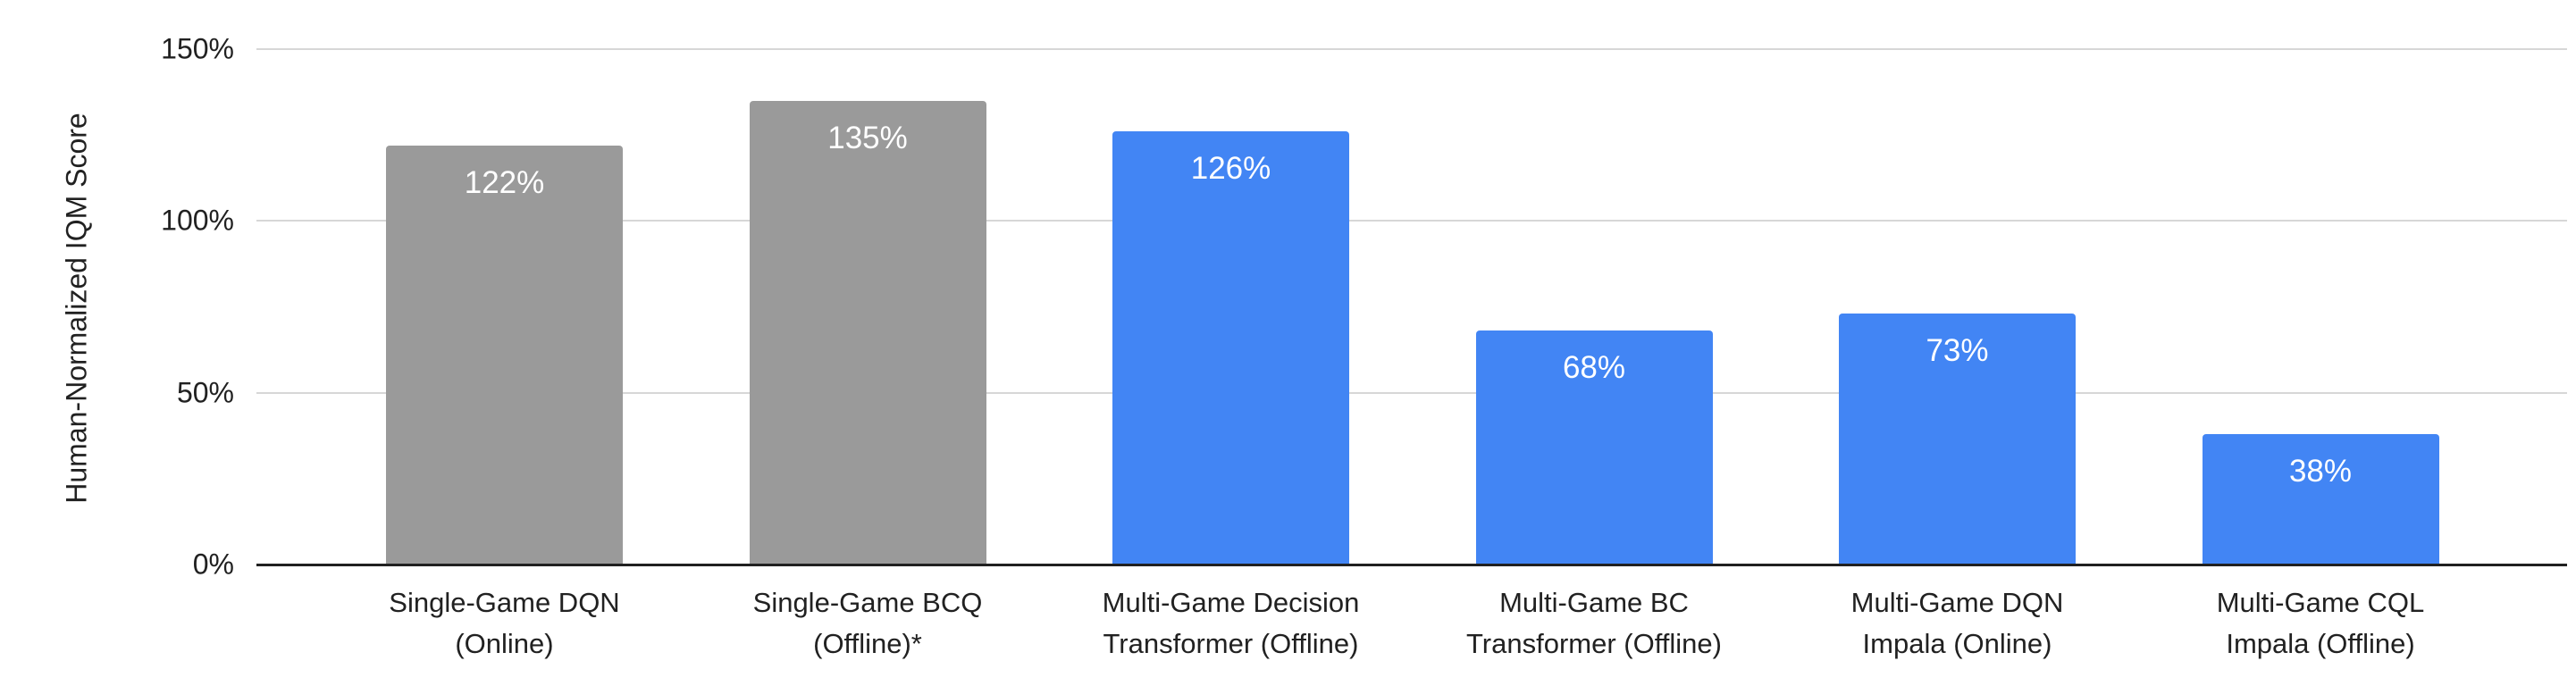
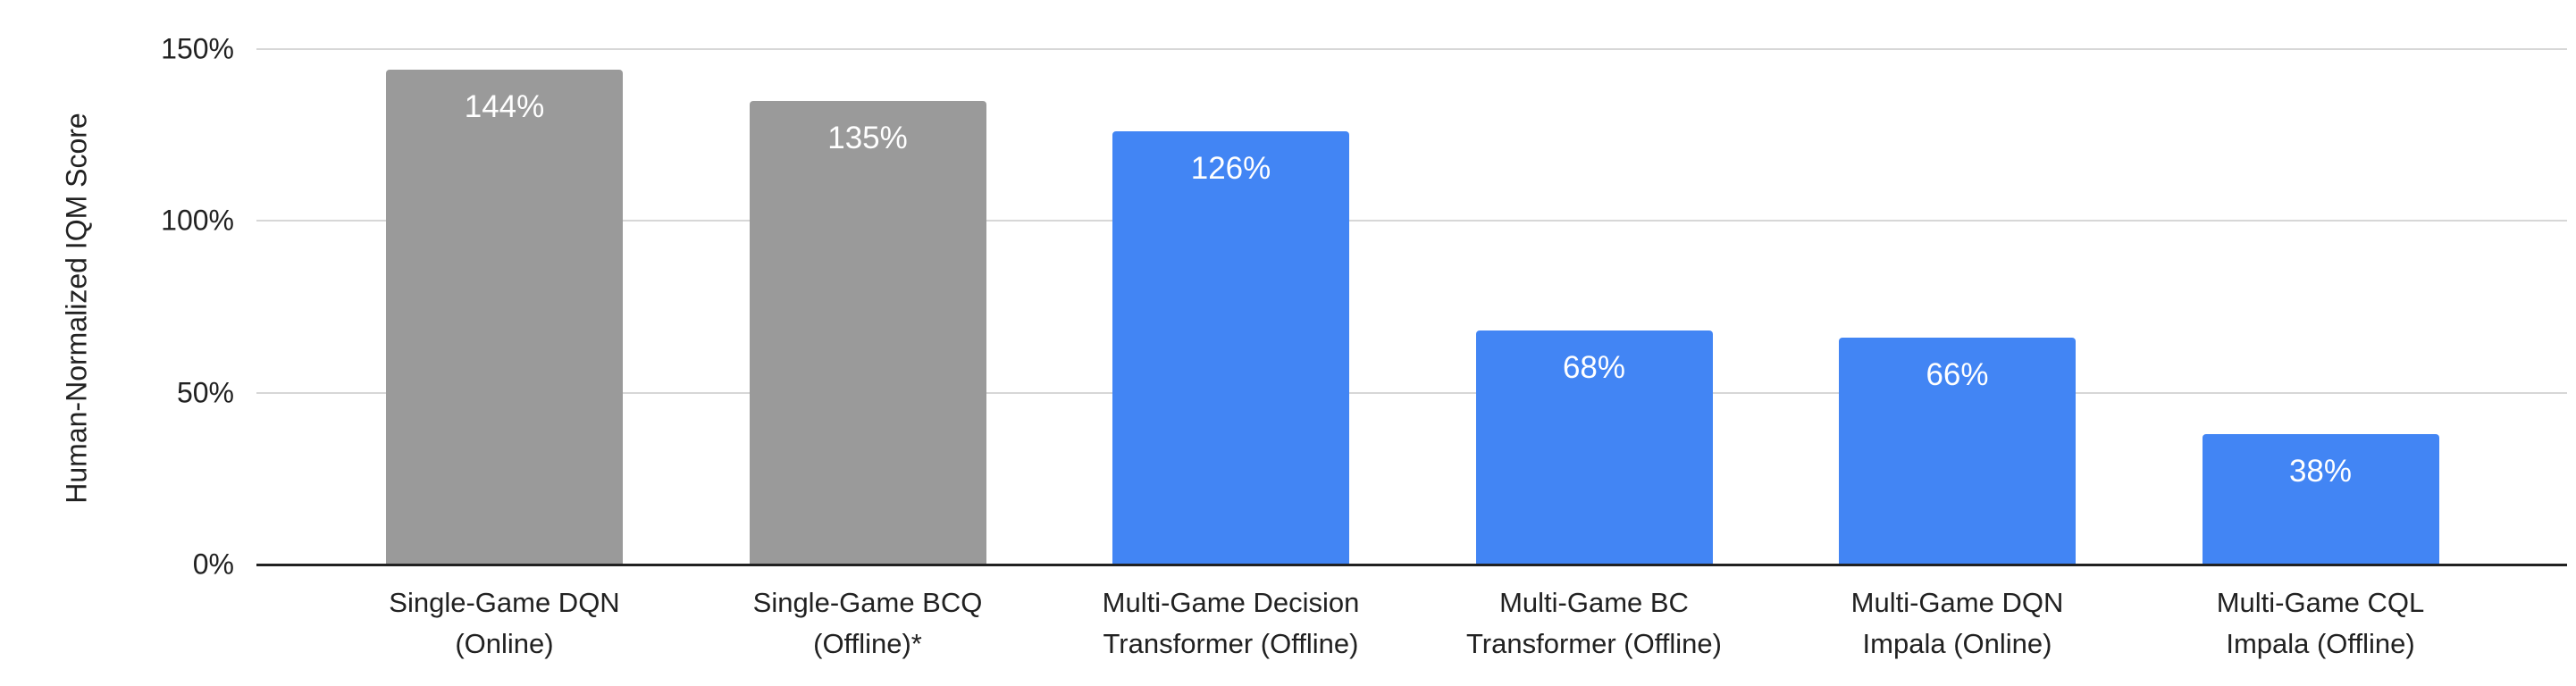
Single-Game DQN (Online): 122% -> 144%
Multi-Game DQN Impala (Online): 73% -> 66%
